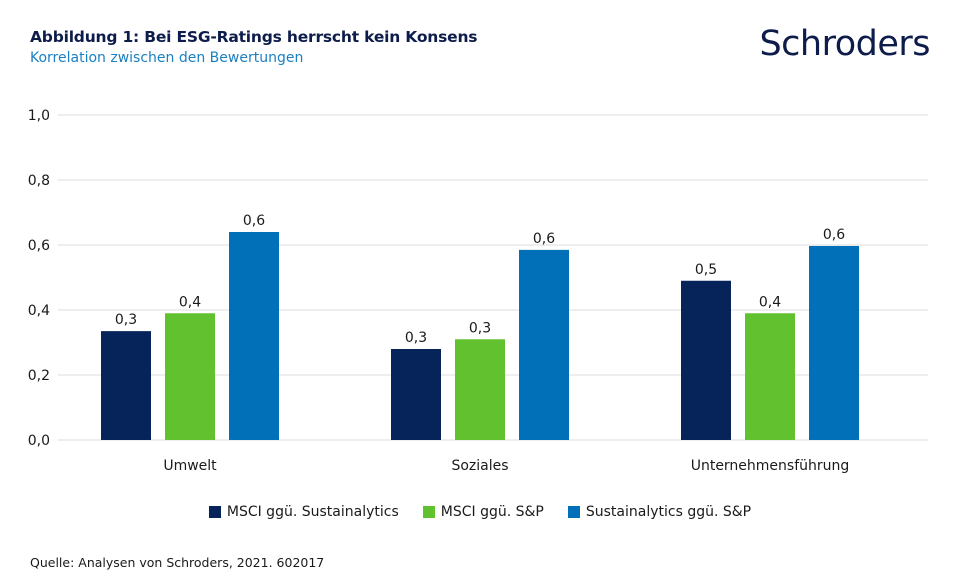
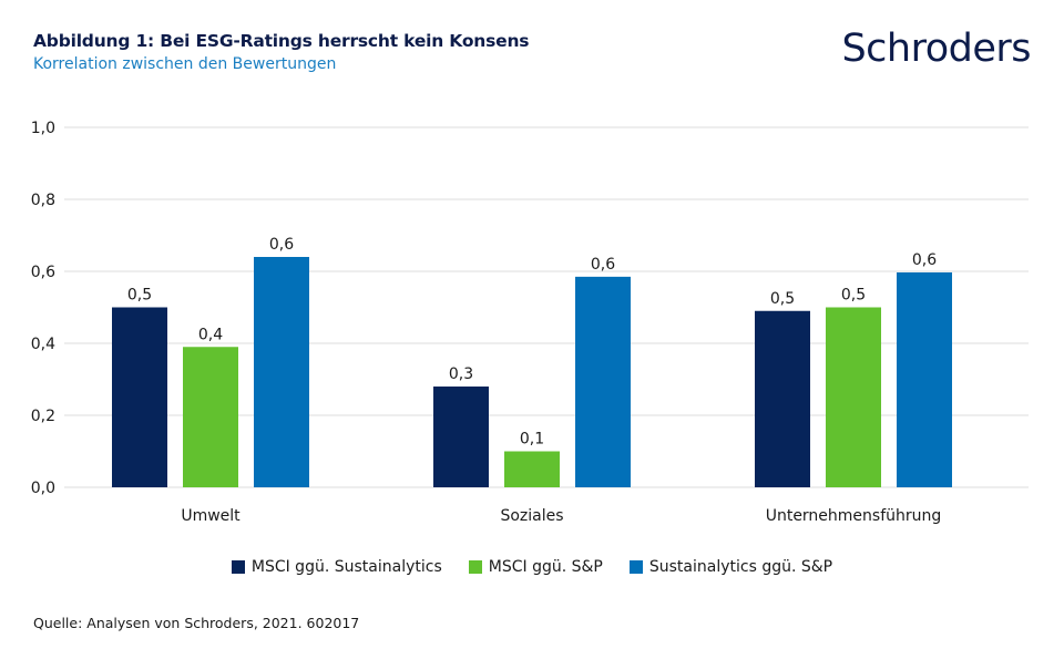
MSCI ggü. Sustainalytics/Umwelt: 0,3 -> 0,5
MSCI ggü. S&P/Soziales: 0,3 -> 0,1
MSCI ggü. S&P/Unternehmensführung: 0,4 -> 0,5
